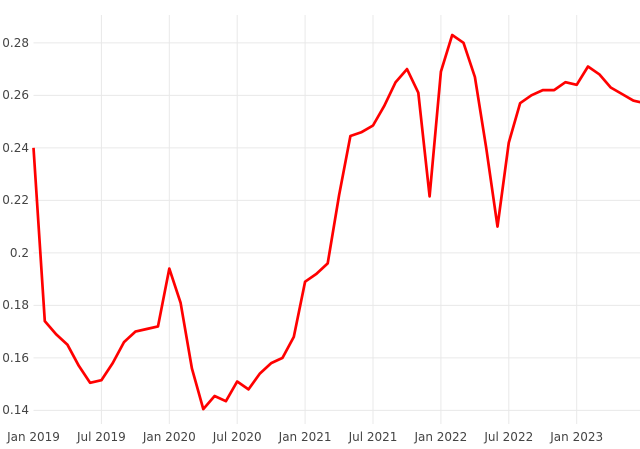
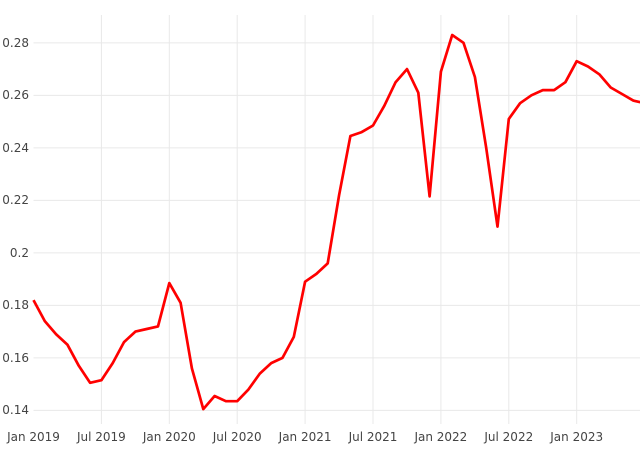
Jan 2019: 0.240 -> 0.182
Jan 2020: 0.194 -> 0.189
Jul 2020: 0.151 -> 0.143
Jul 2022: 0.242 -> 0.251
Jan 2023: 0.264 -> 0.273
